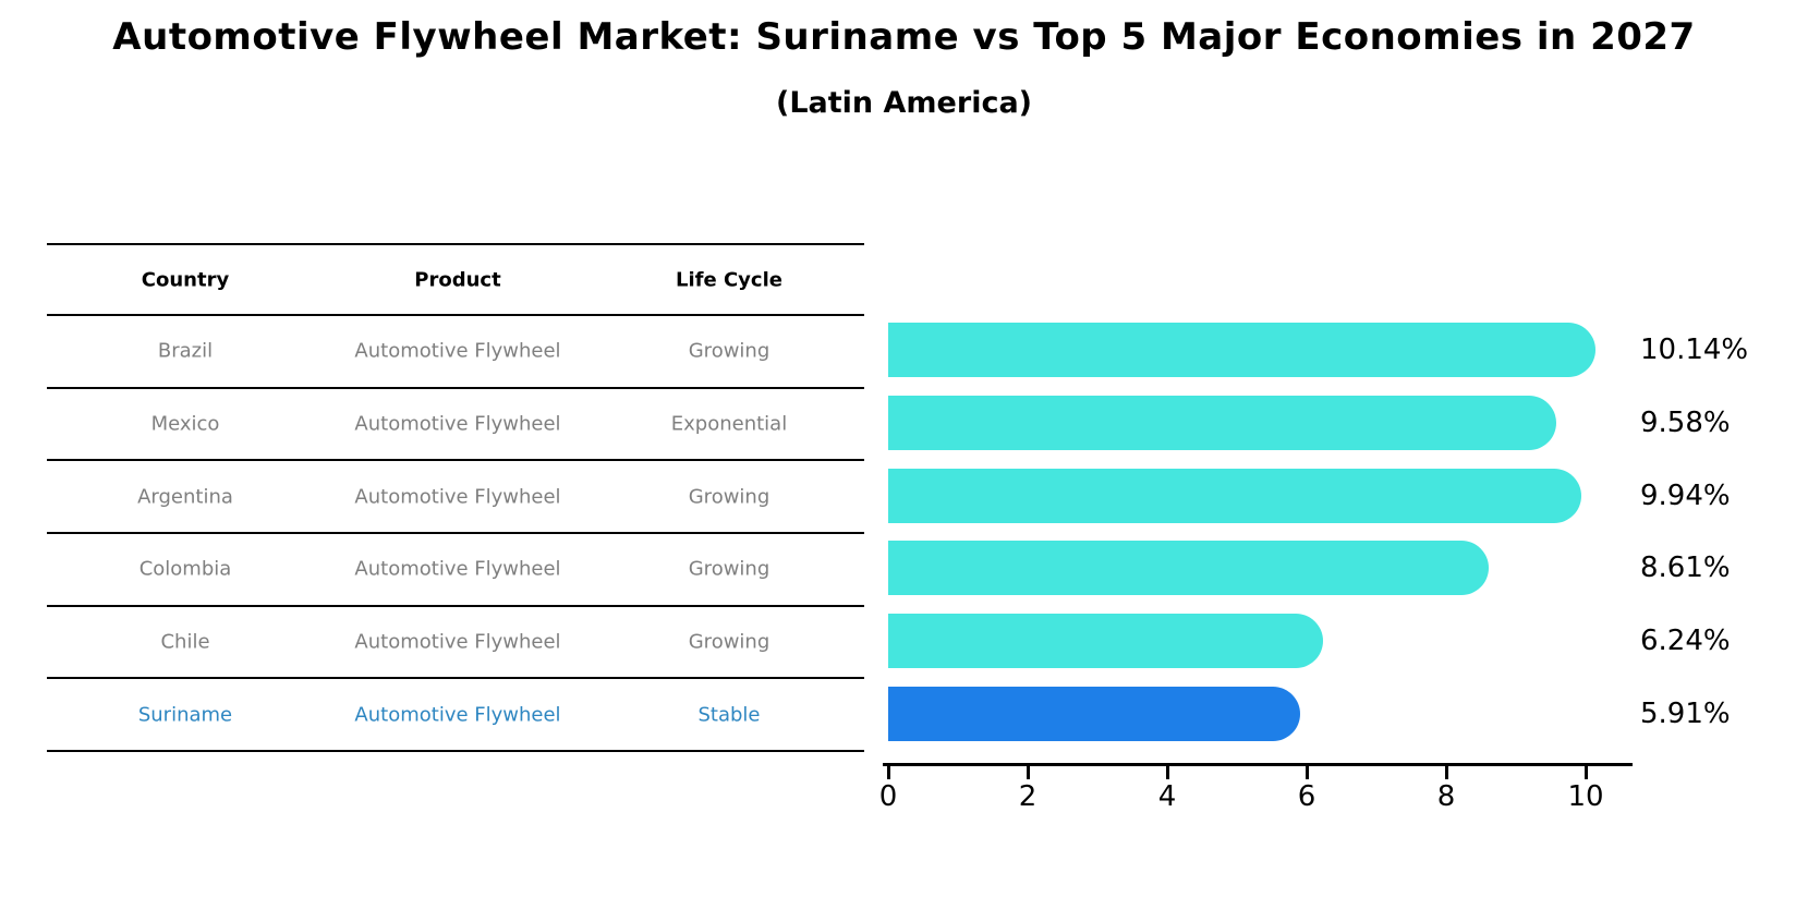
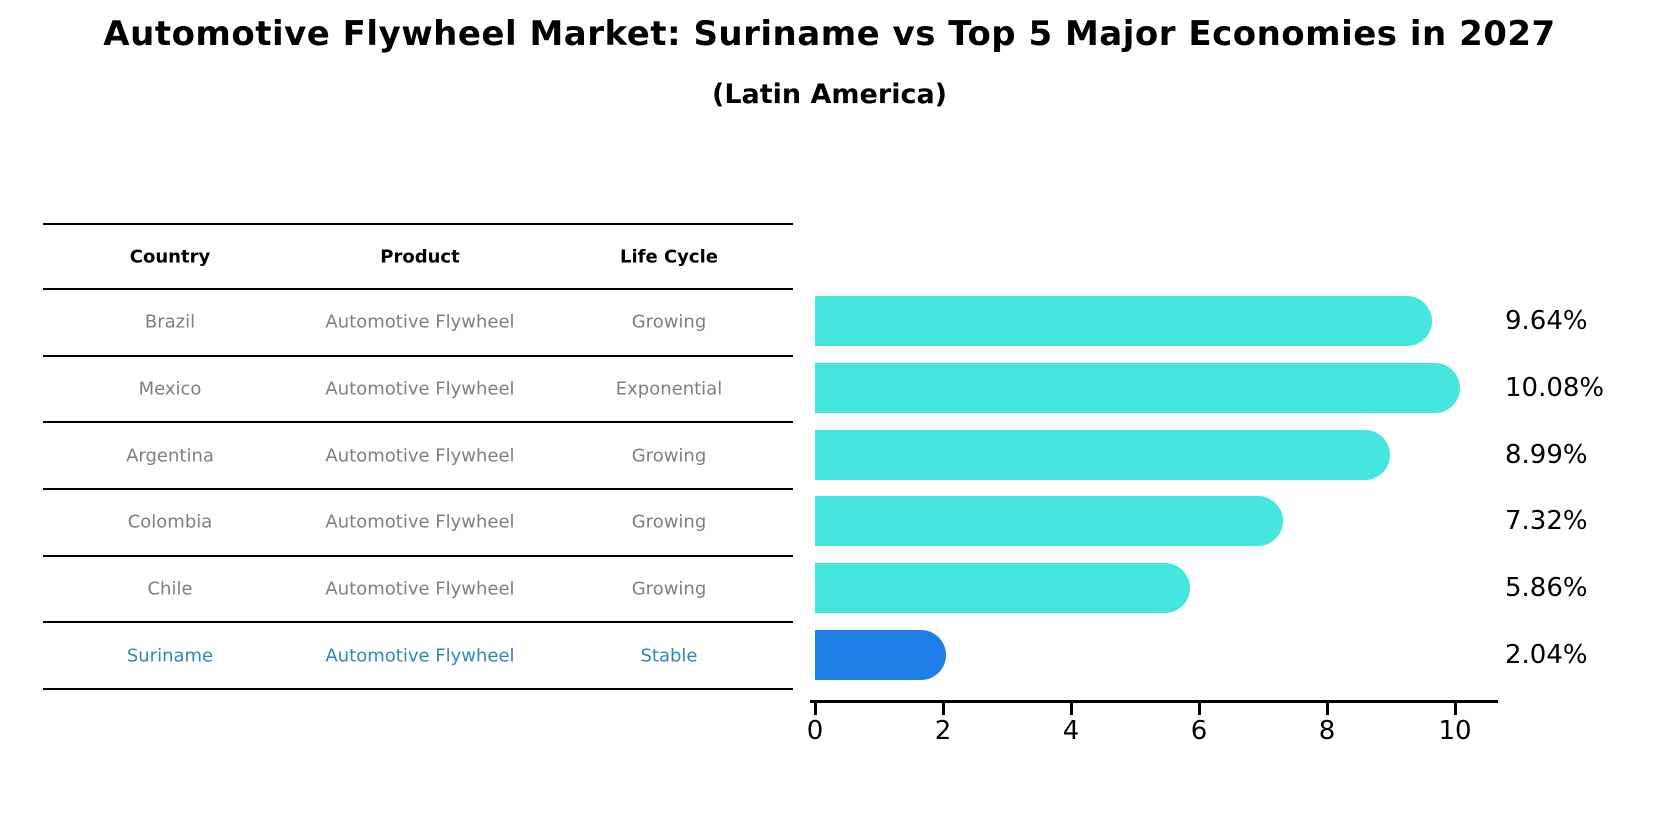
Brazil: 10.14% -> 9.64%
Mexico: 9.58% -> 10.08%
Argentina: 9.94% -> 8.99%
Colombia: 8.61% -> 7.32%
Chile: 6.24% -> 5.86%
Suriname: 5.91% -> 2.04%
